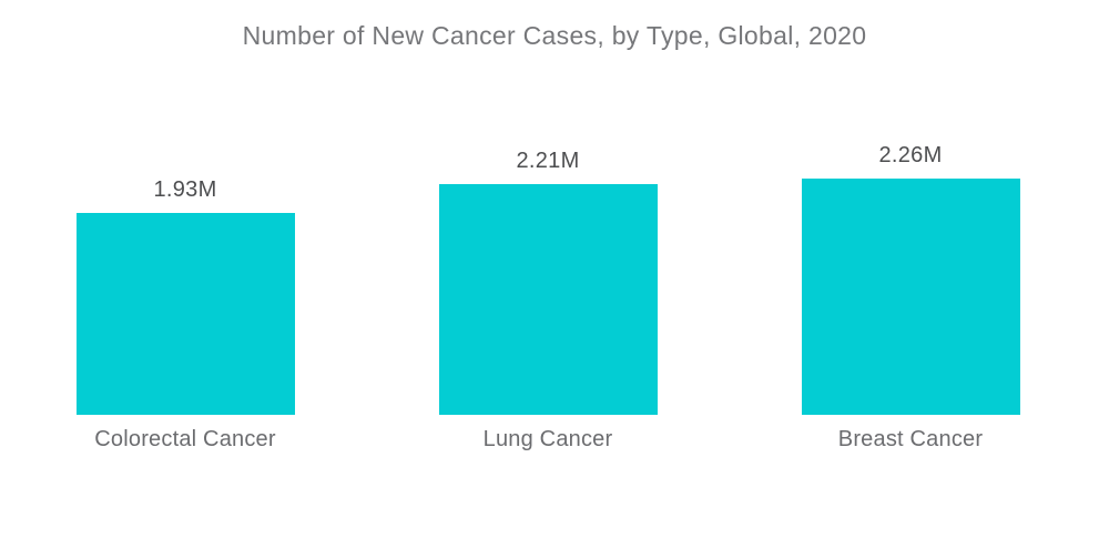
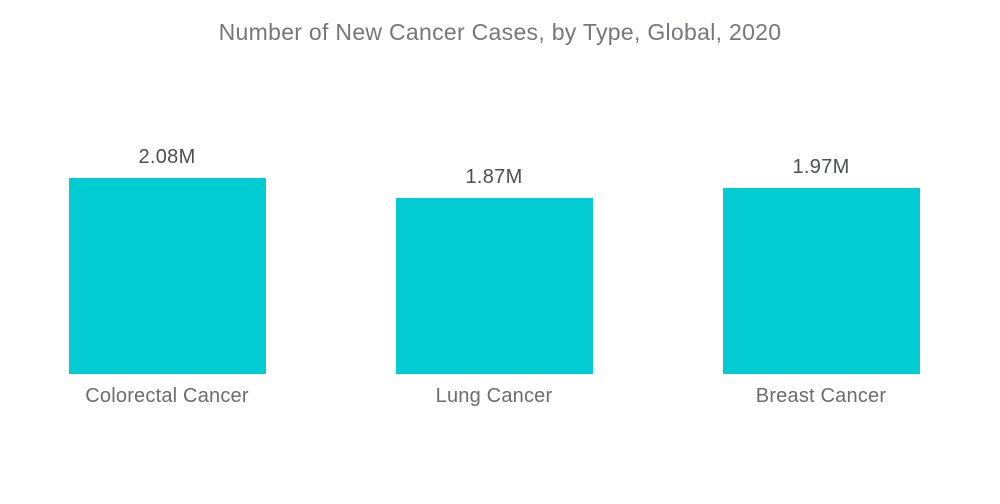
Colorectal Cancer: 1.93M -> 2.08M
Lung Cancer: 2.21M -> 1.87M
Breast Cancer: 2.26M -> 1.97M
